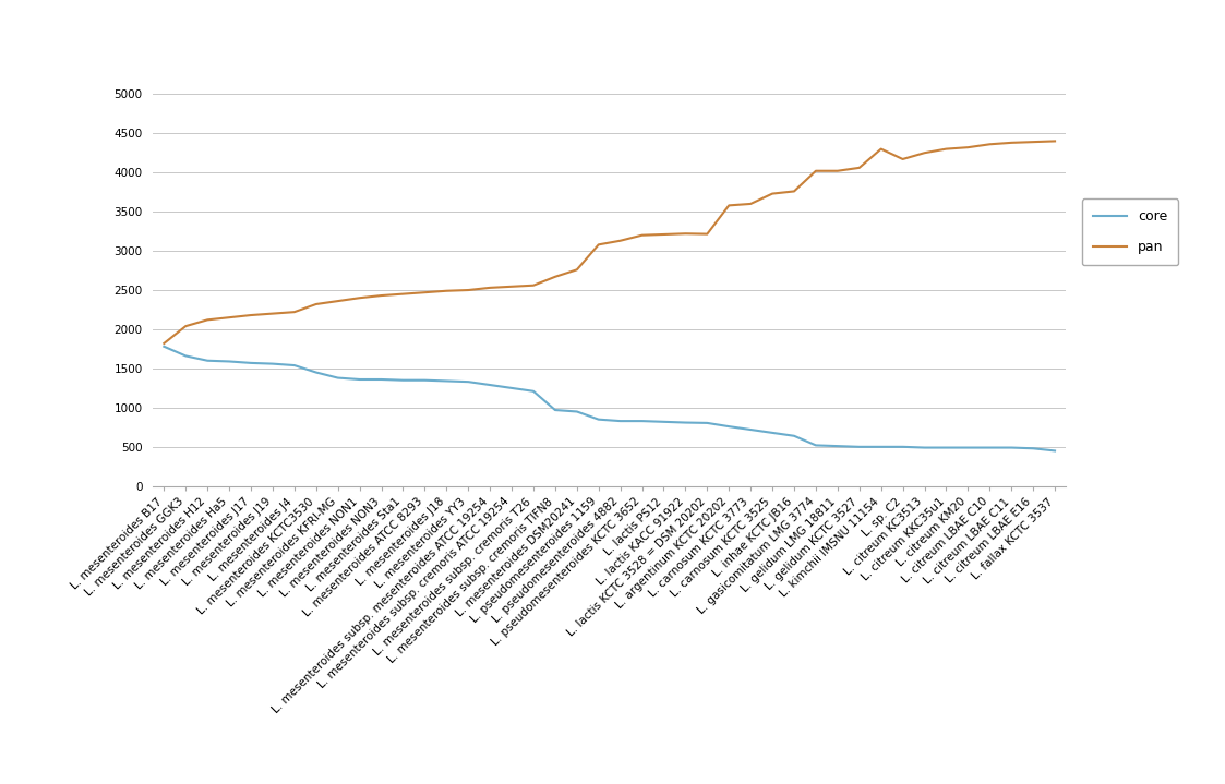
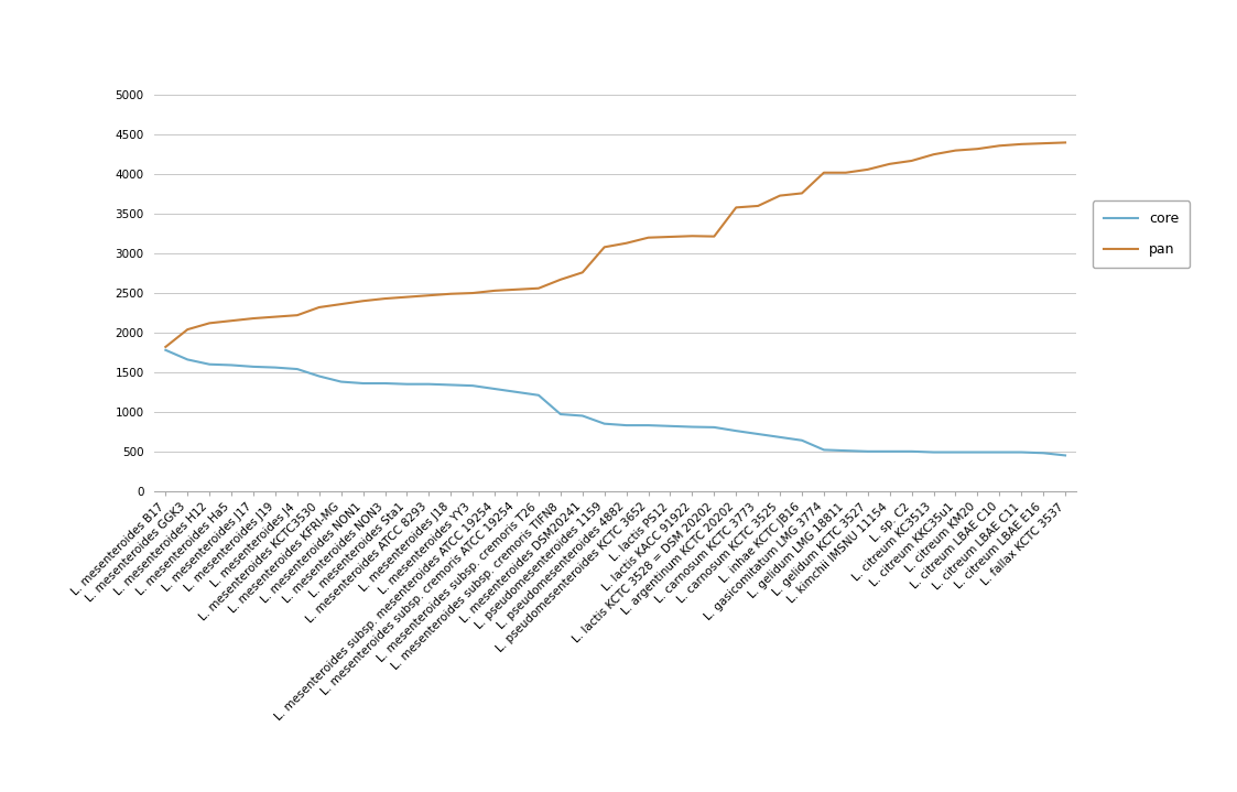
pan/L. kimchii IMSNU 11154: 4300 -> 4130
